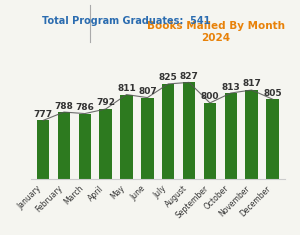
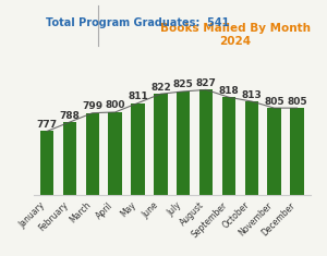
March: 786 -> 799
April: 792 -> 800
June: 807 -> 822
September: 800 -> 818
November: 817 -> 805
